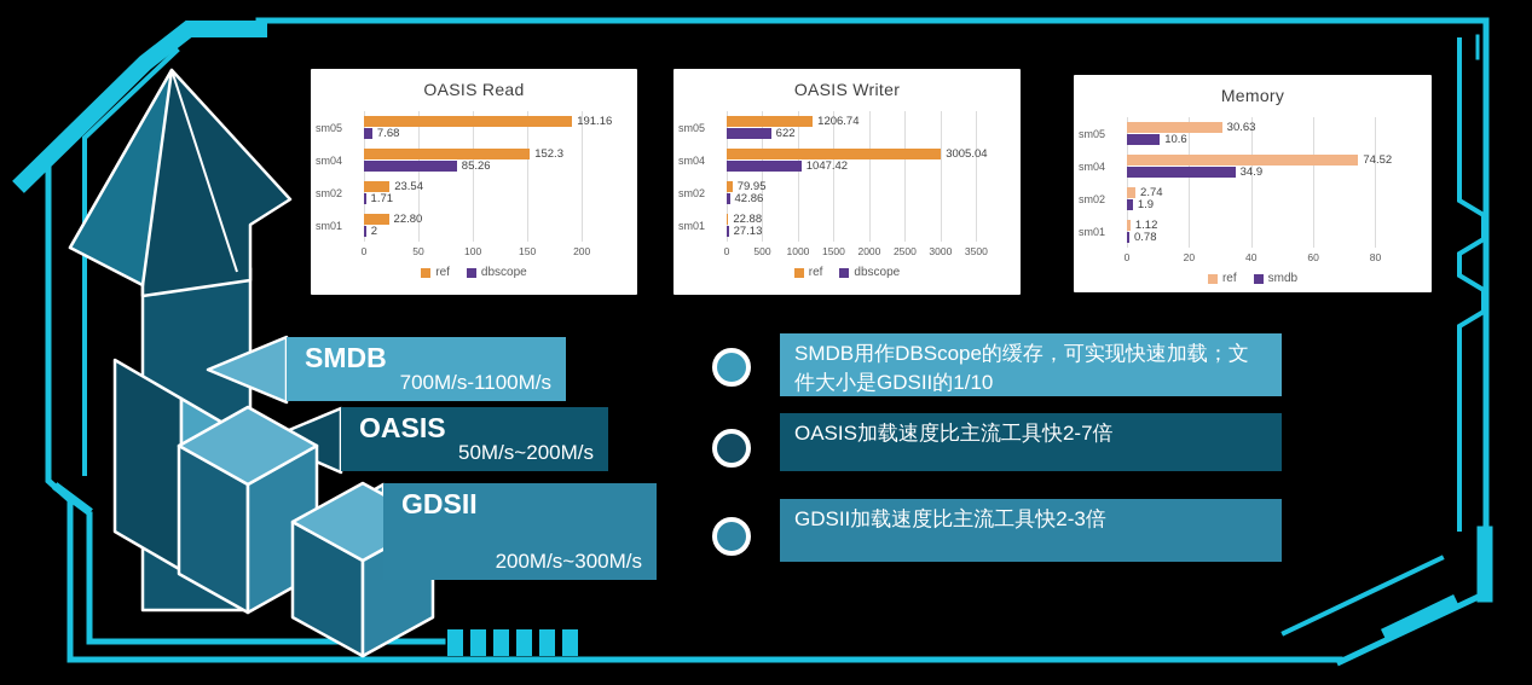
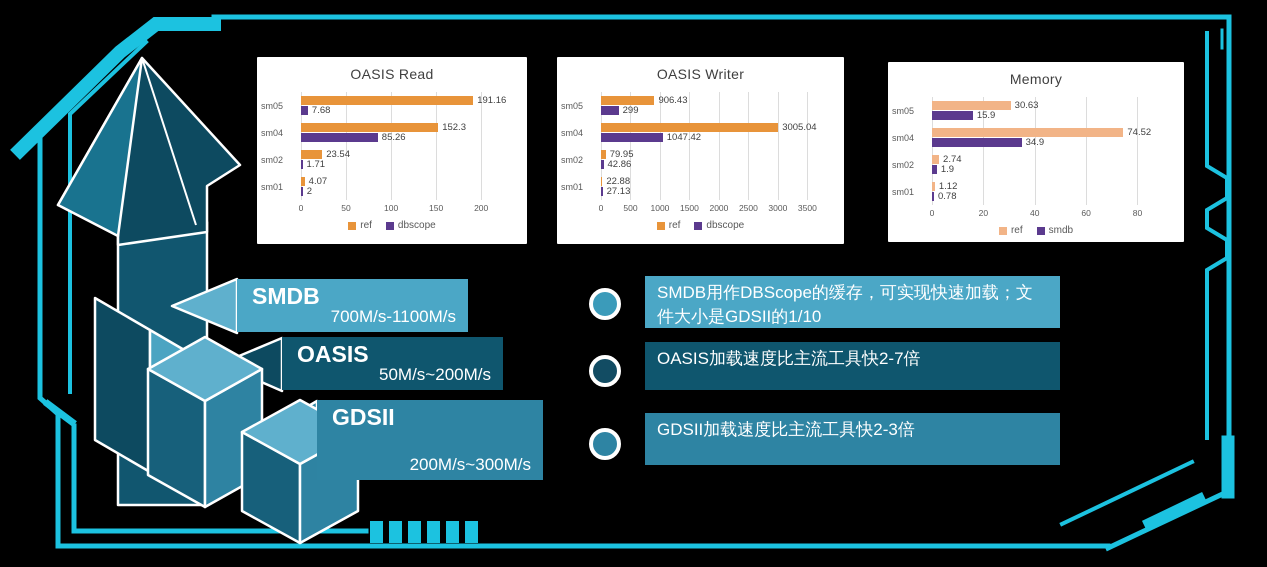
OASIS Read/ref/sm01: 22.80 -> 4.07
OASIS Writer/ref/sm05: 1206.74 -> 906.43
OASIS Writer/dbscope/sm05: 622 -> 299
Memory/smdb/sm05: 10.6 -> 15.9
